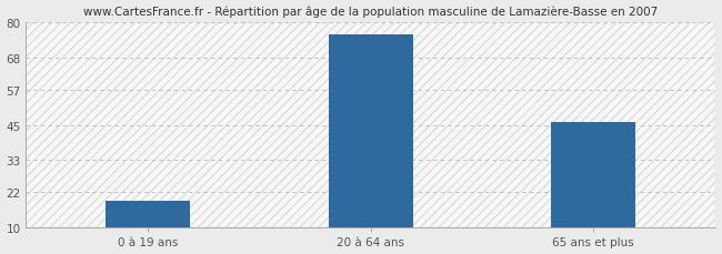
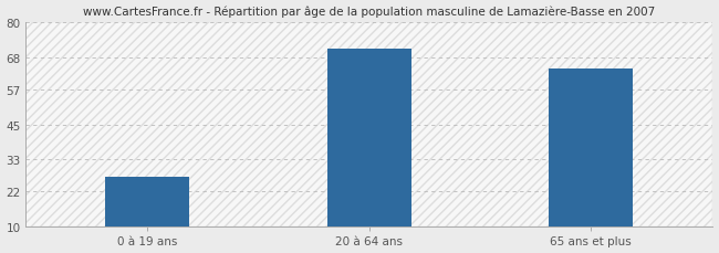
0 à 19 ans: 19 -> 27
20 à 64 ans: 76 -> 71
65 ans et plus: 46 -> 64
